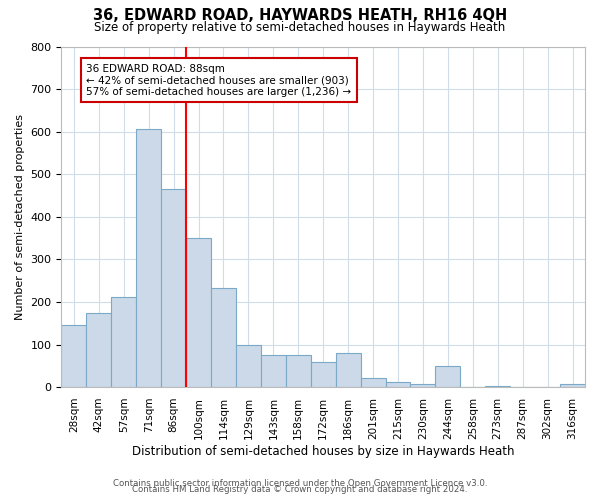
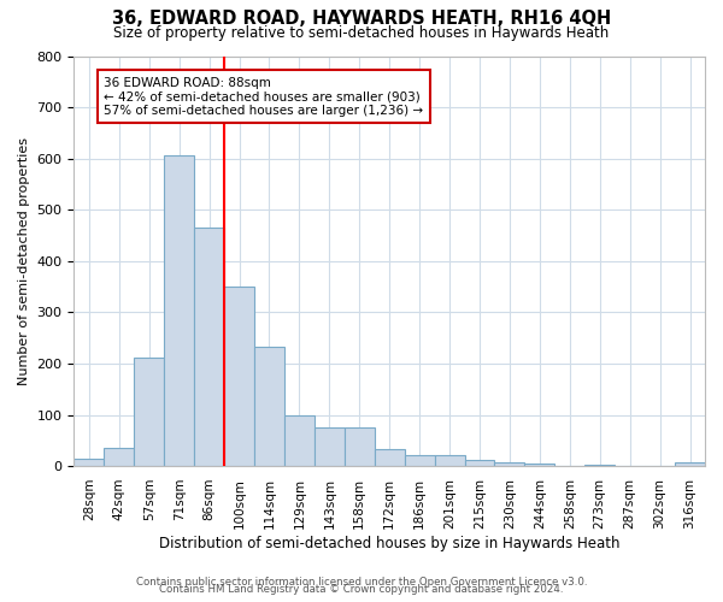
28sqm: 145 -> 14
42sqm: 175 -> 35
172sqm: 60 -> 33
186sqm: 80 -> 22
244sqm: 50 -> 5
